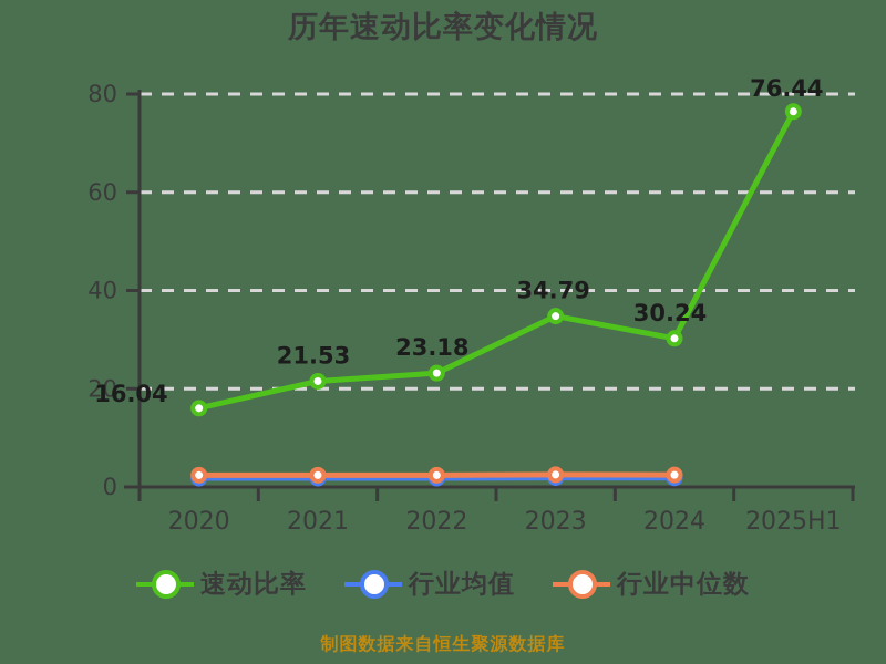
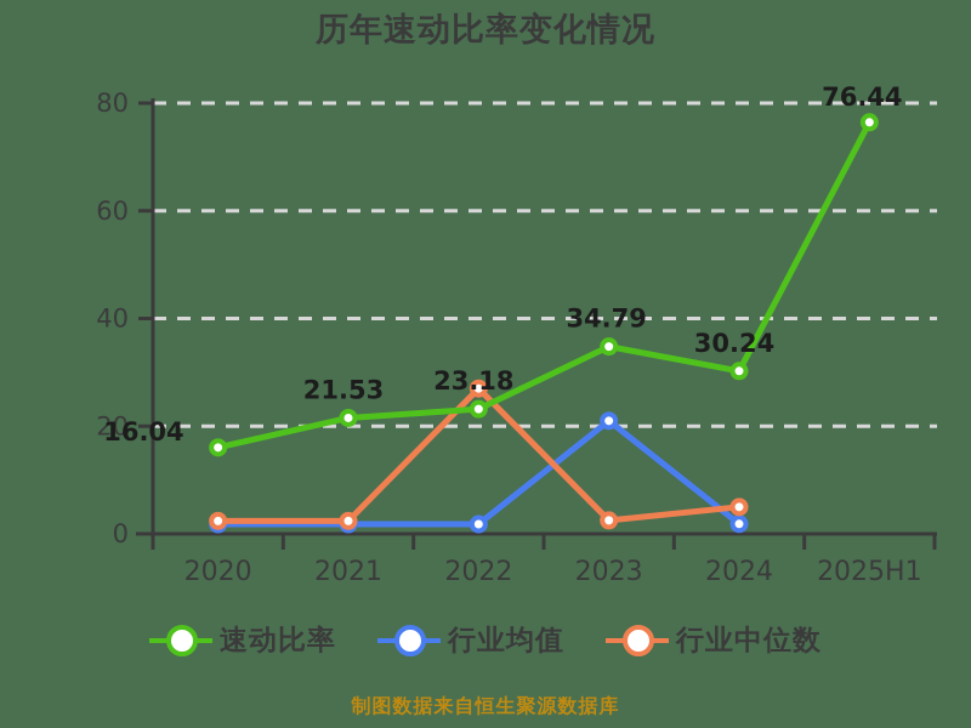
行业中位数/2022: 2 -> 27
行业均值/2023: 2 -> 21
行业中位数/2024: 2 -> 5
